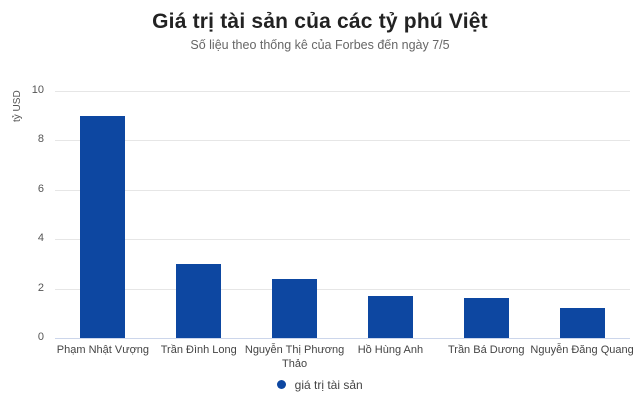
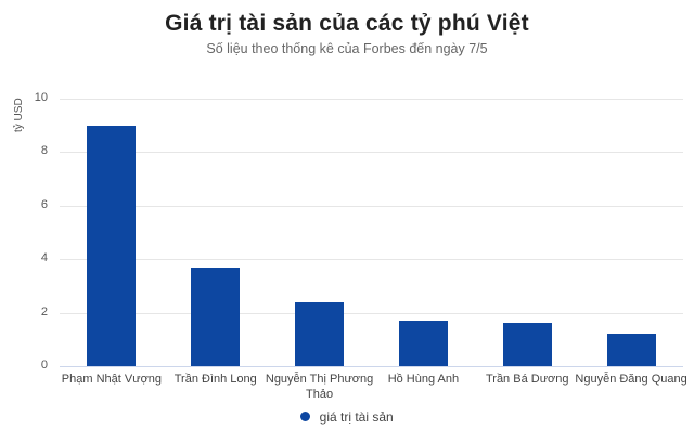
Trần Đình Long: 3.0 -> 3.7
